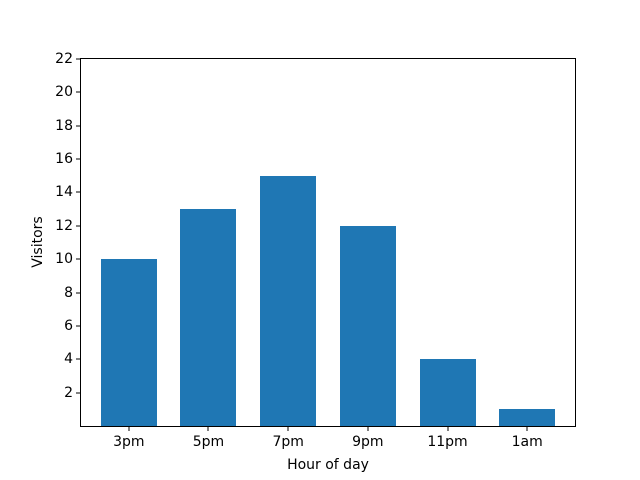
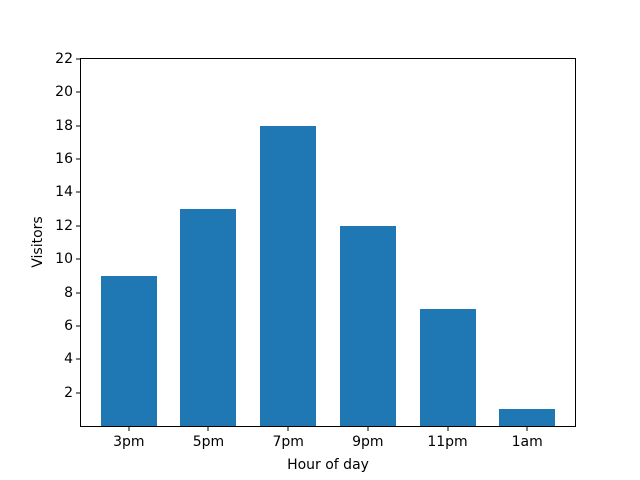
3pm: 10 -> 9
7pm: 15 -> 18
11pm: 4 -> 7
